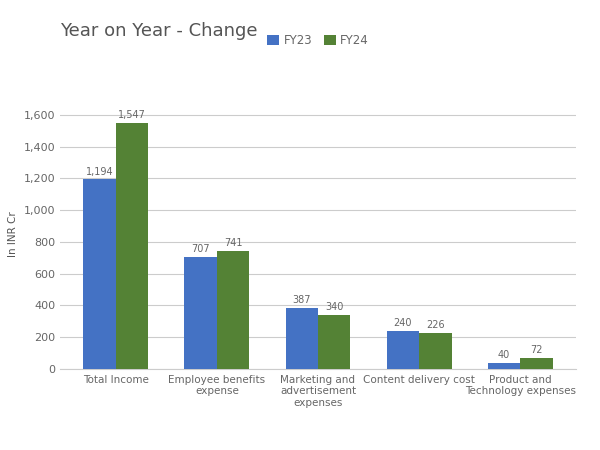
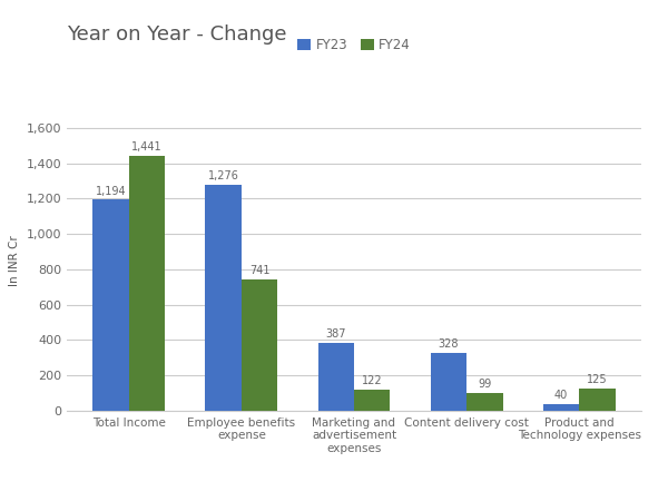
FY24/Total Income: 1,547 -> 1,441
FY23/Employee benefits expense: 707 -> 1,276
FY24/Marketing and advertisement expenses: 340 -> 122
FY23/Content delivery cost: 240 -> 328
FY24/Content delivery cost: 226 -> 99
FY24/Product and Technology expenses: 72 -> 125
